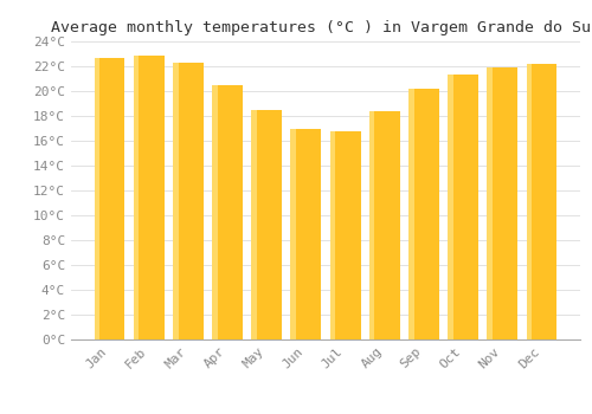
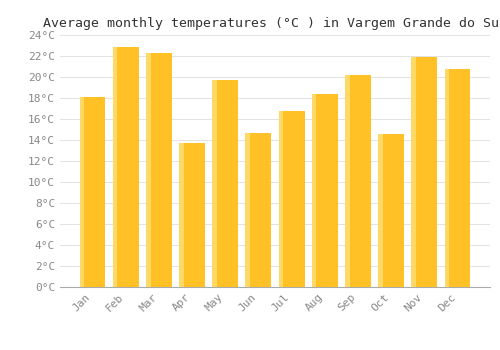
Jan: 22.7°C -> 18.1°C
Apr: 20.5°C -> 13.7°C
May: 18.5°C -> 19.7°C
Jun: 17.0°C -> 14.7°C
Oct: 21.3°C -> 14.6°C
Dec: 22.2°C -> 20.8°C
